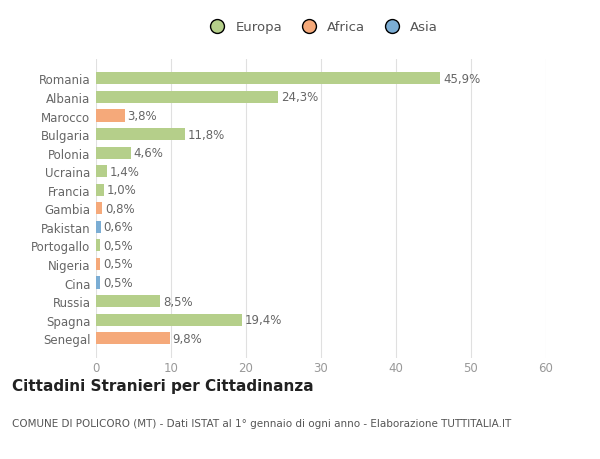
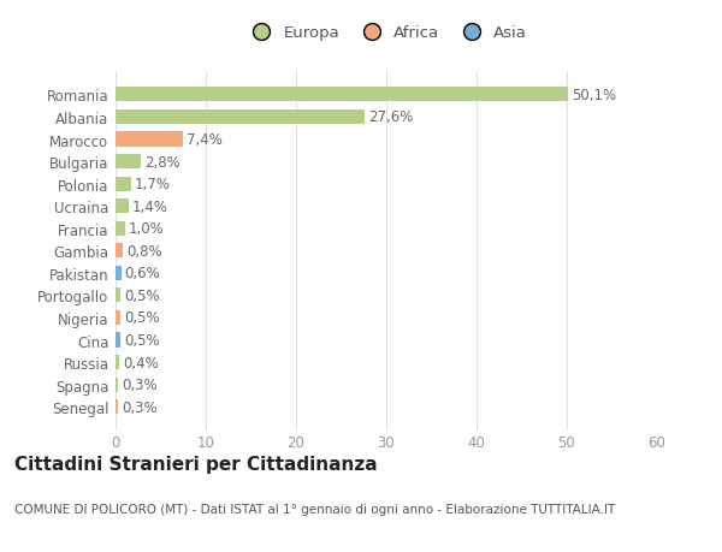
Romania: 45,9% -> 50,1%
Albania: 24,3% -> 27,6%
Marocco: 3,8% -> 7,4%
Bulgaria: 11,8% -> 2,8%
Polonia: 4,6% -> 1,7%
Russia: 8,5% -> 0,4%
Spagna: 19,4% -> 0,3%
Senegal: 9,8% -> 0,3%
